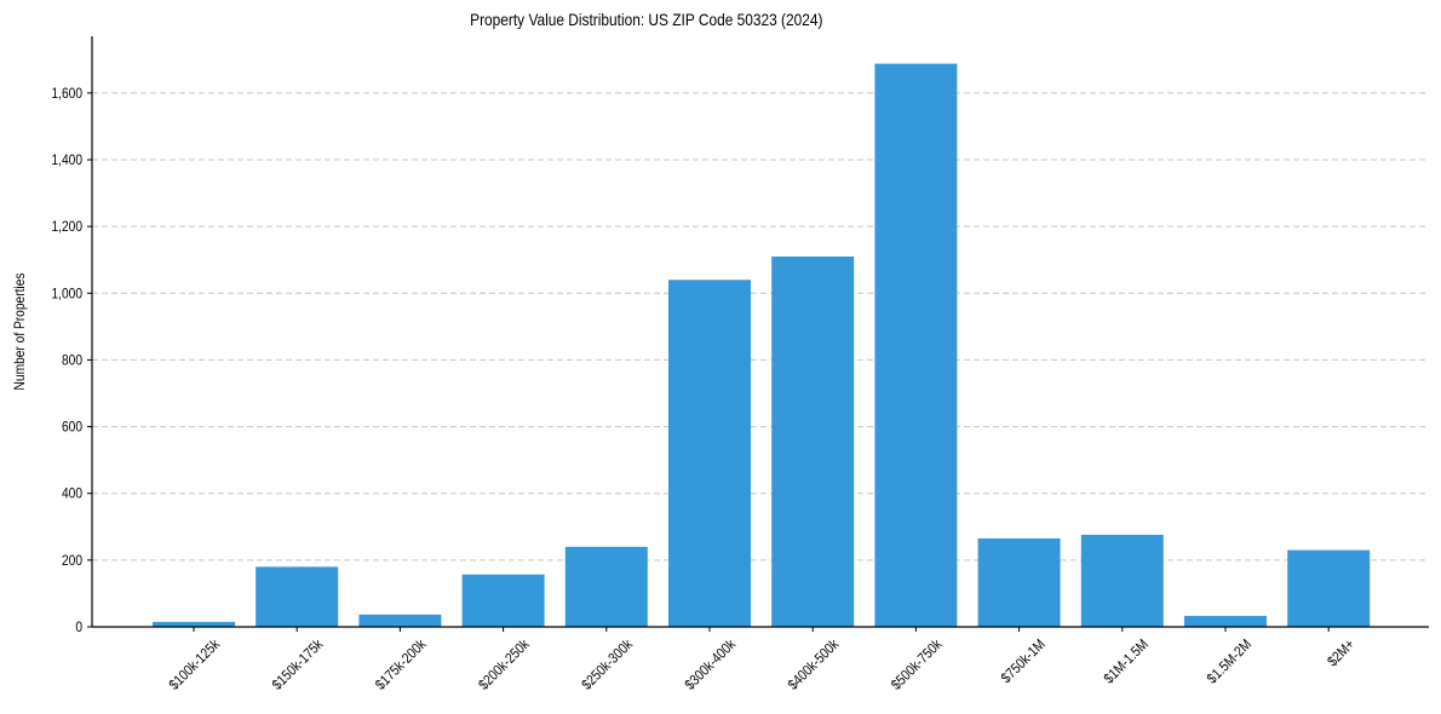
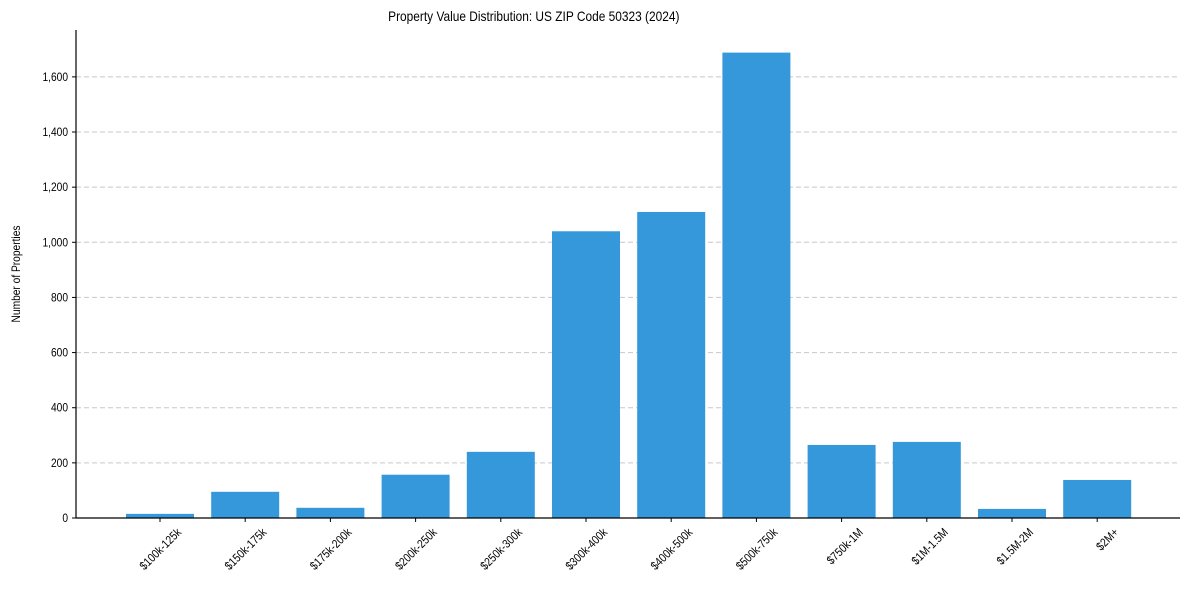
$150k-175k: 180 -> 100
$2M+: 230 -> 140
